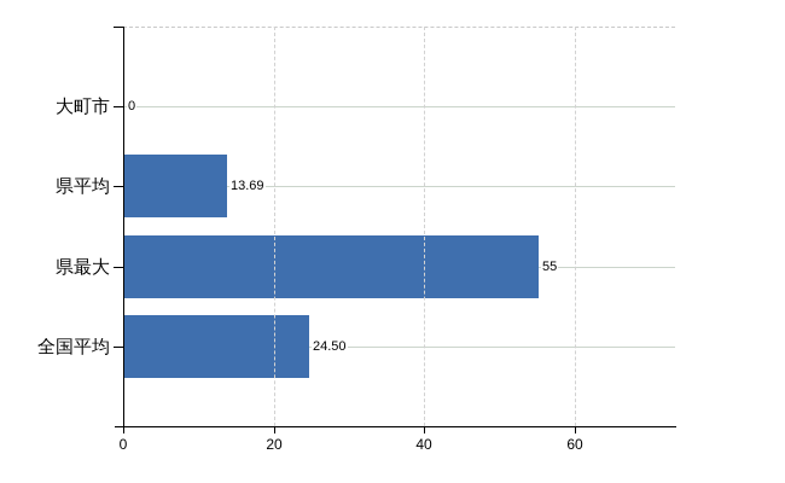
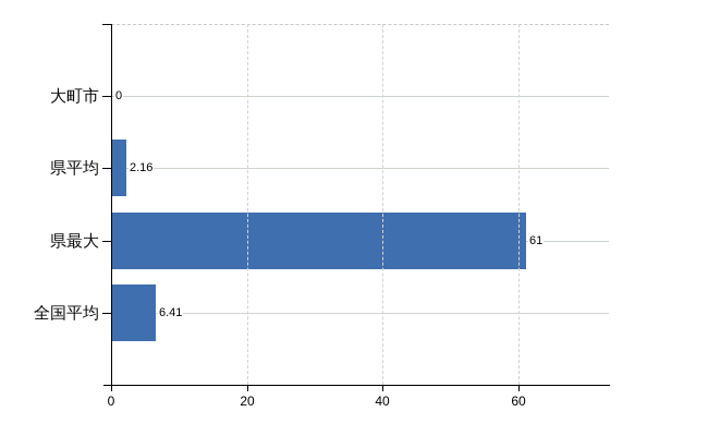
県平均: 13.69 -> 2.16
県最大: 55 -> 61
全国平均: 24.50 -> 6.41
